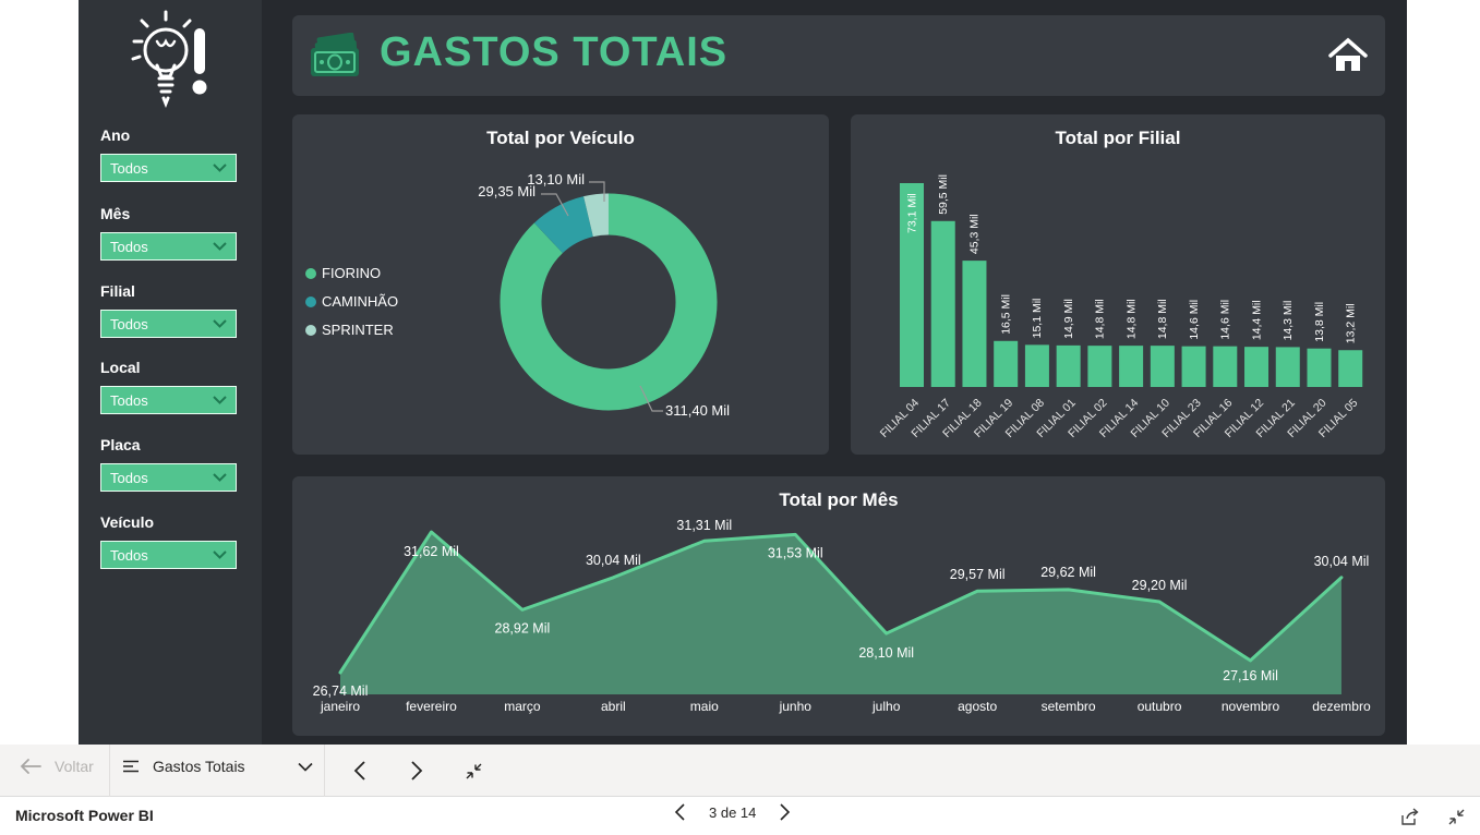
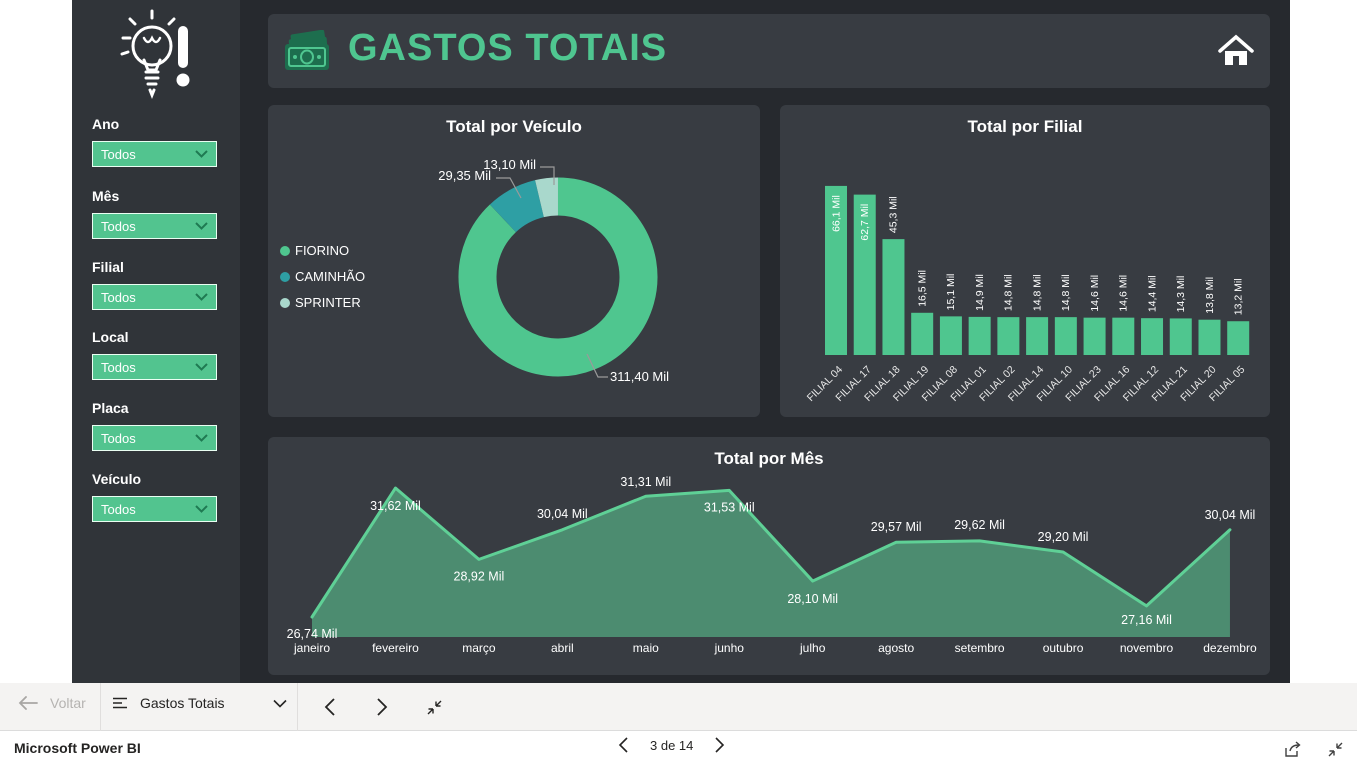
Total por Filial/FILIAL 04: 73,1 -> 66,1
Total por Filial/FILIAL 17: 59,5 -> 62,7
